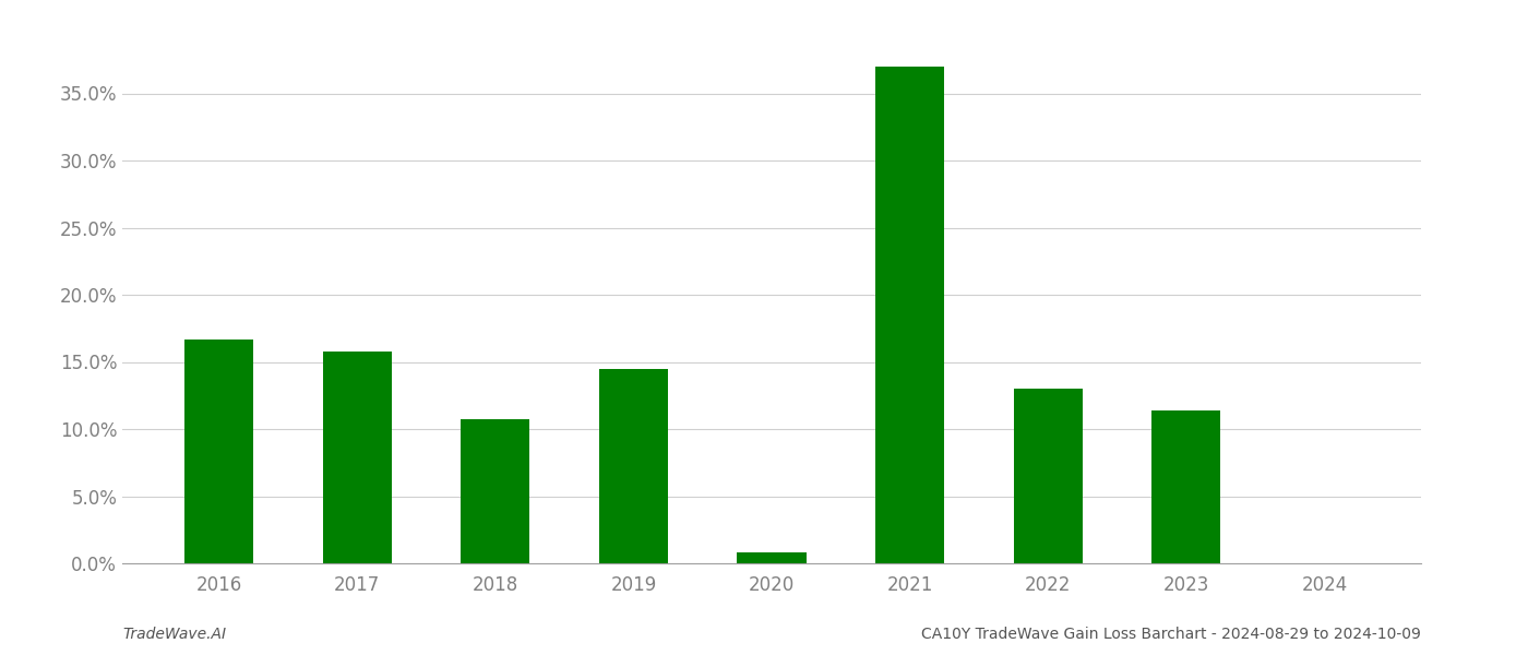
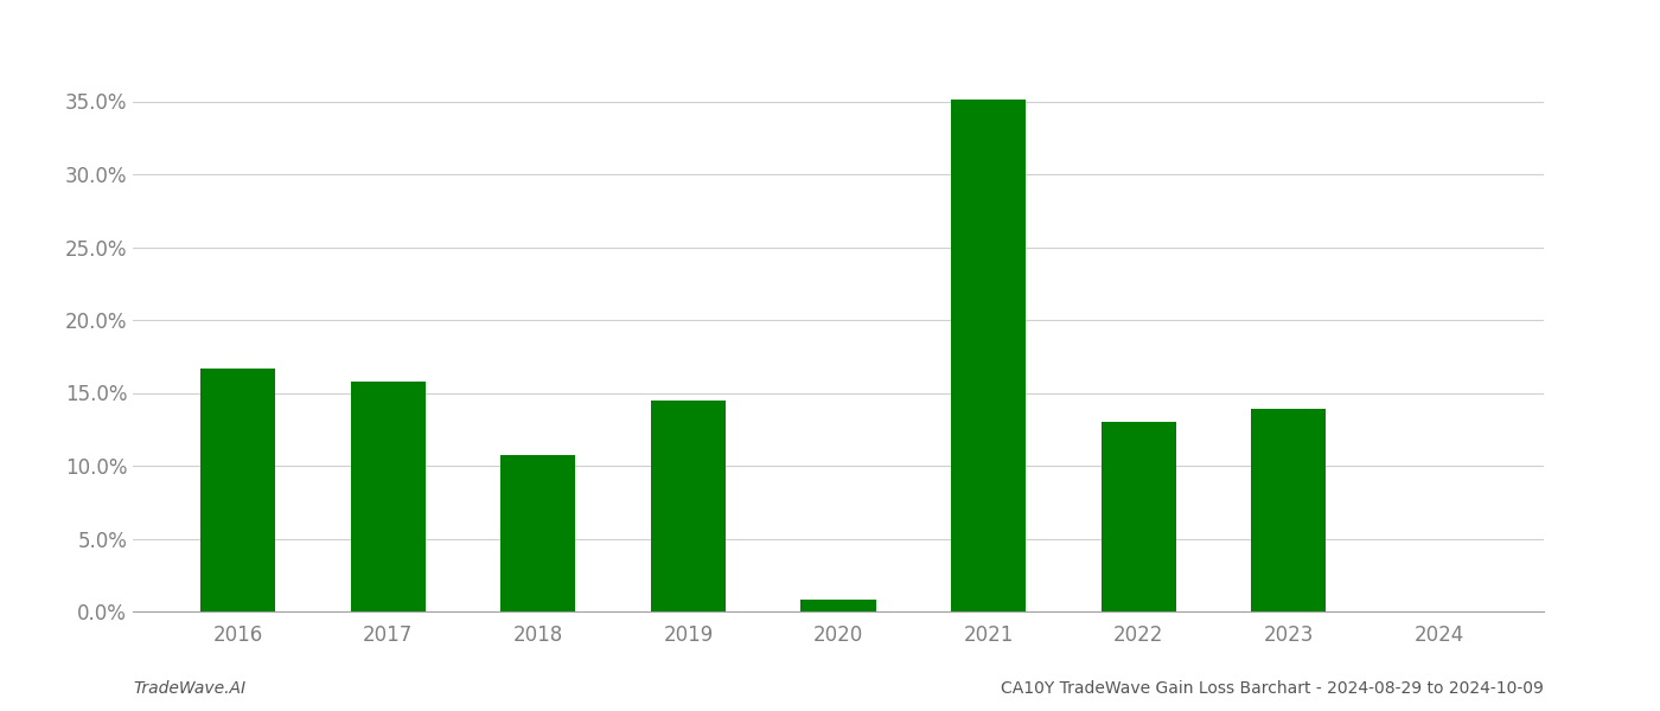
2021: 37.0% -> 35.1%
2023: 11.4% -> 13.9%
